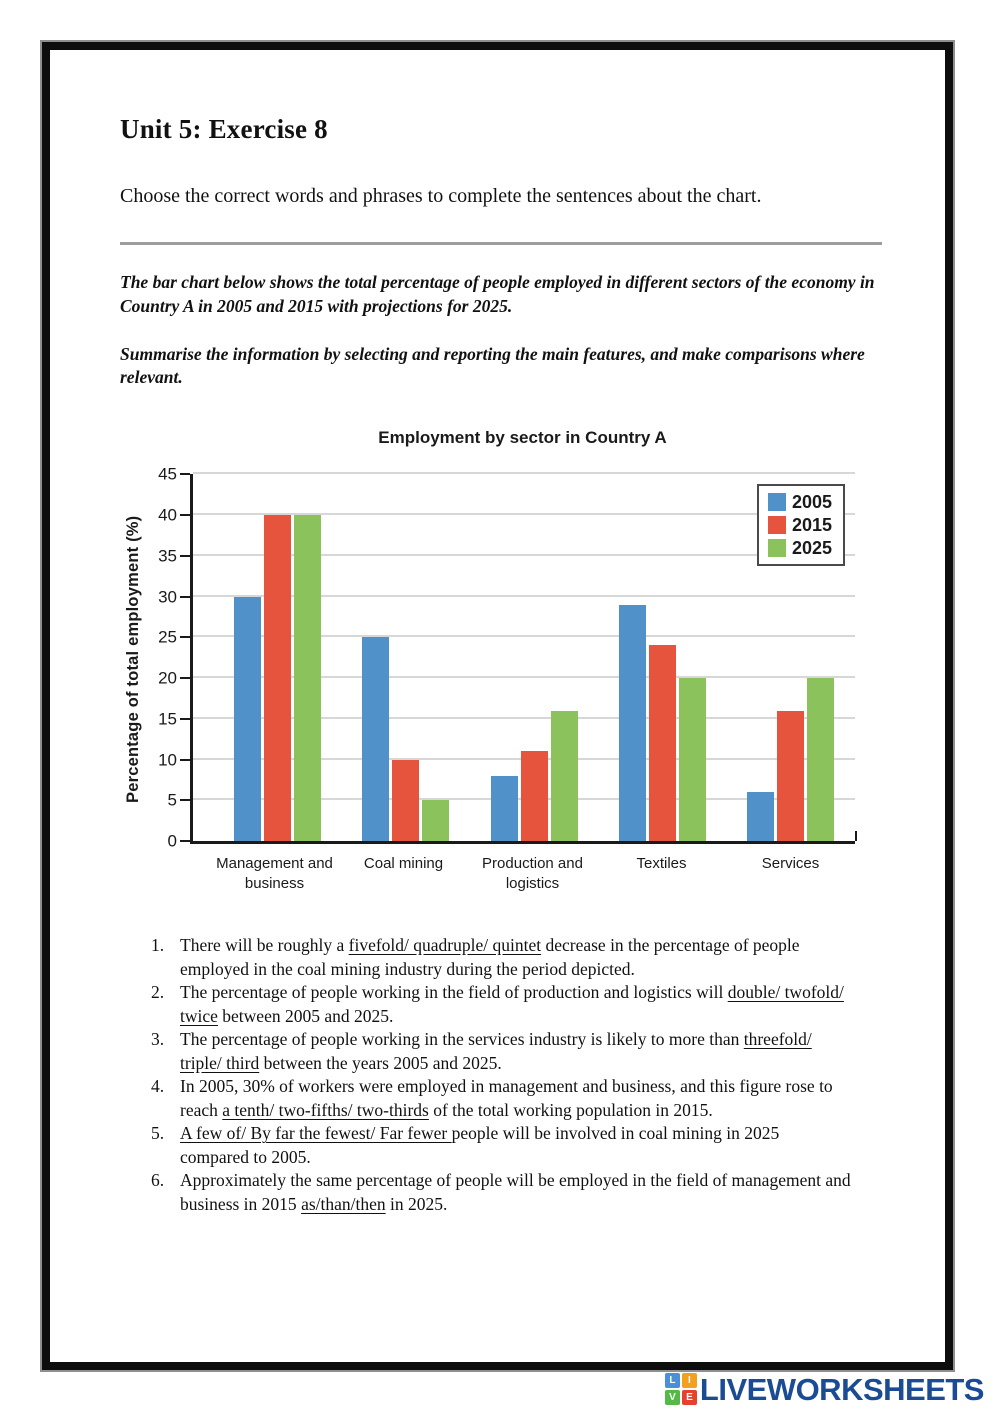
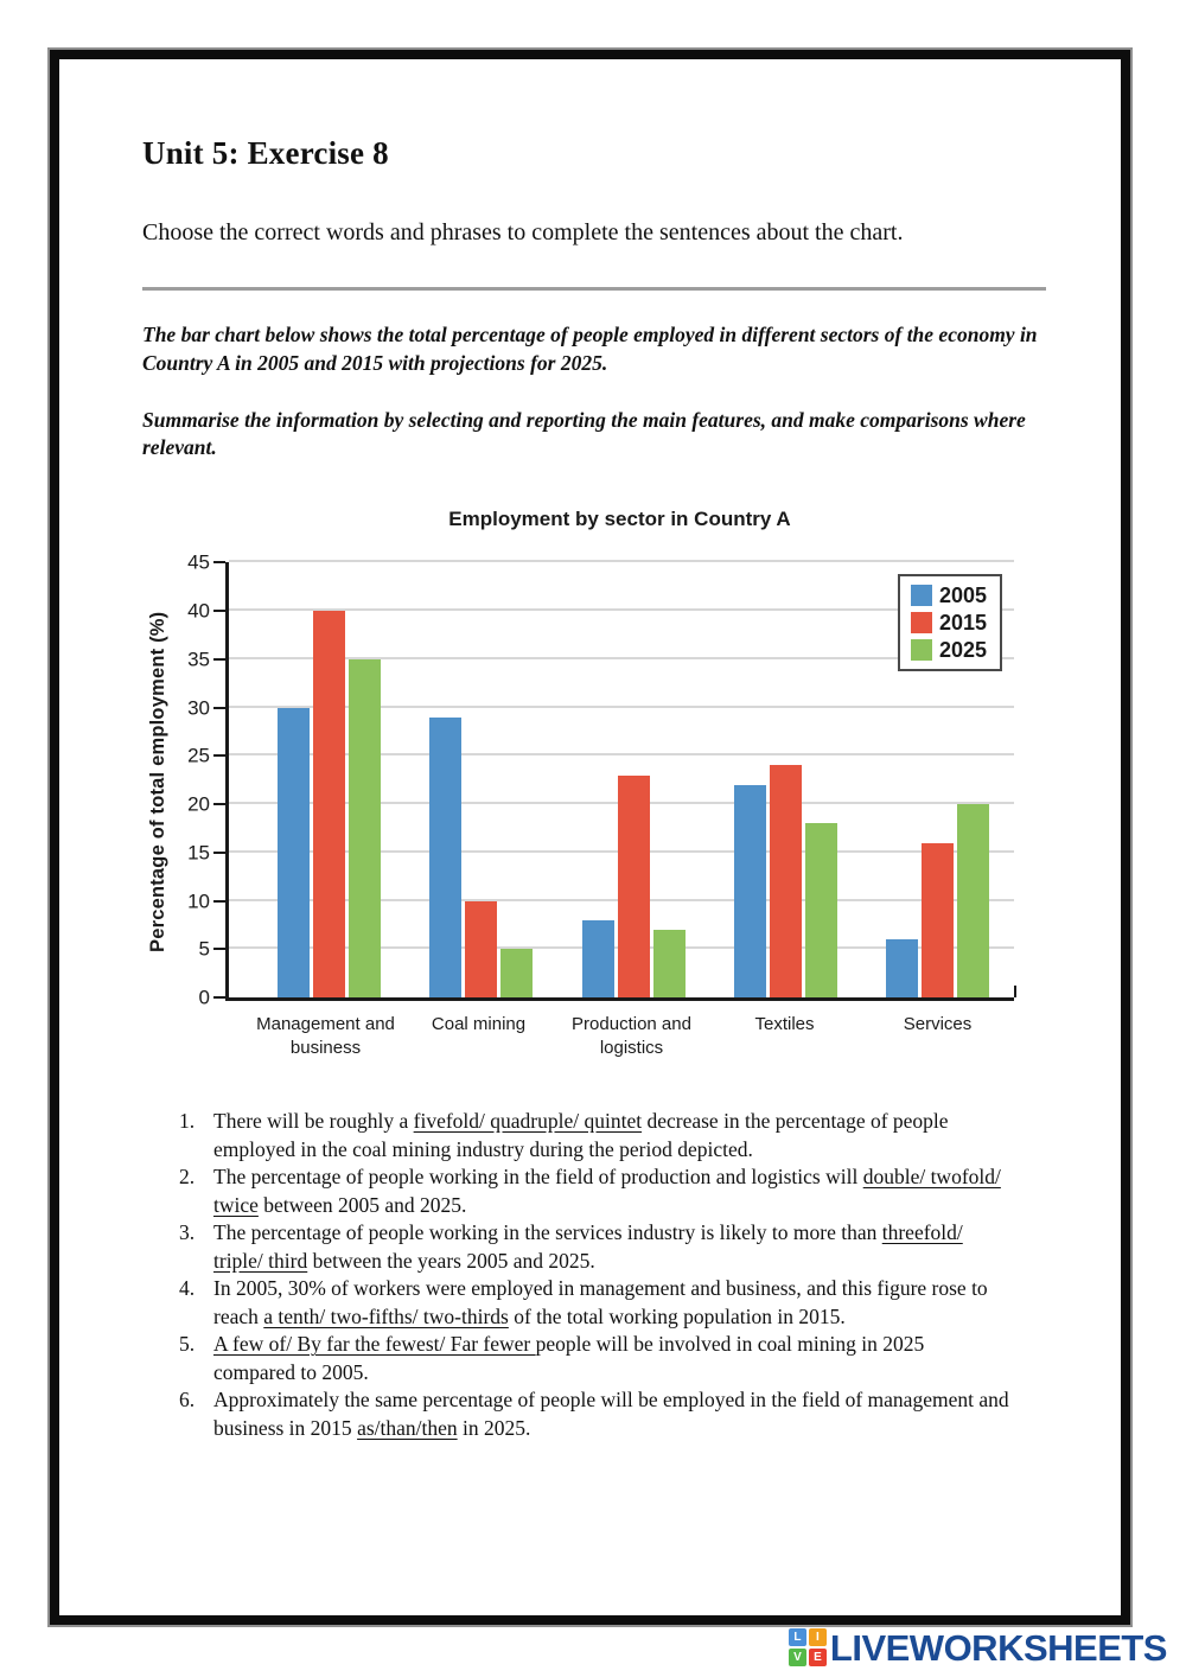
2025/Management and business: 40 -> 35
2005/Coal mining: 25 -> 29
2015/Production and logistics: 11 -> 23
2025/Production and logistics: 16 -> 7
2005/Textiles: 29 -> 22
2025/Textiles: 20 -> 18
